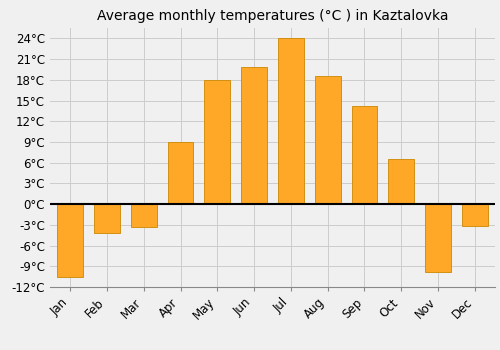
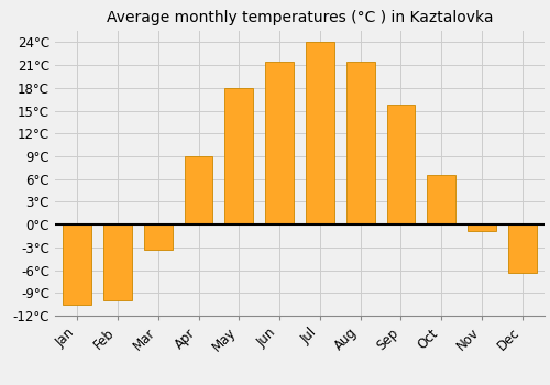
Feb: -4.2°C -> -10.0°C
Jun: 19.8°C -> 21.5°C
Aug: 18.6°C -> 21.5°C
Sep: 14.2°C -> 15.8°C
Nov: -9.8°C -> -0.8°C
Dec: -3.2°C -> -6.3°C
